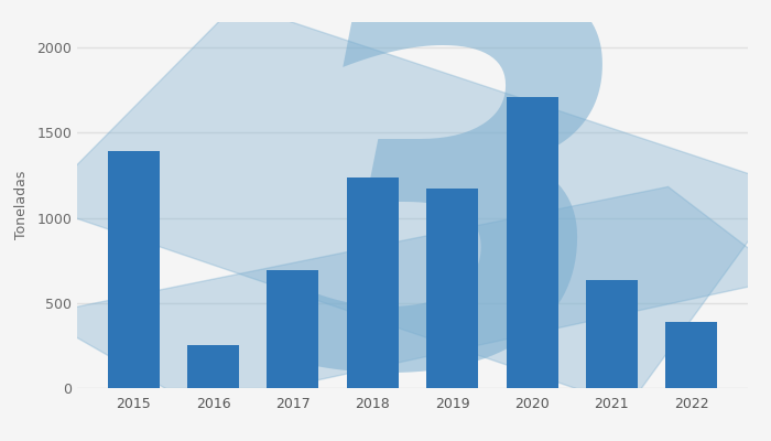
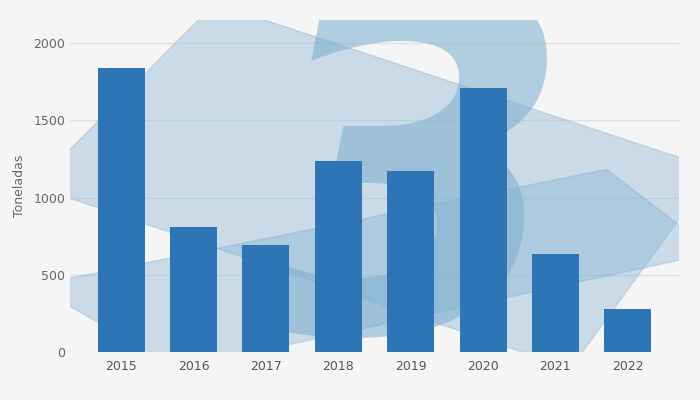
2015: 1390 -> 1840
2016: 250 -> 810
2022: 390 -> 280
